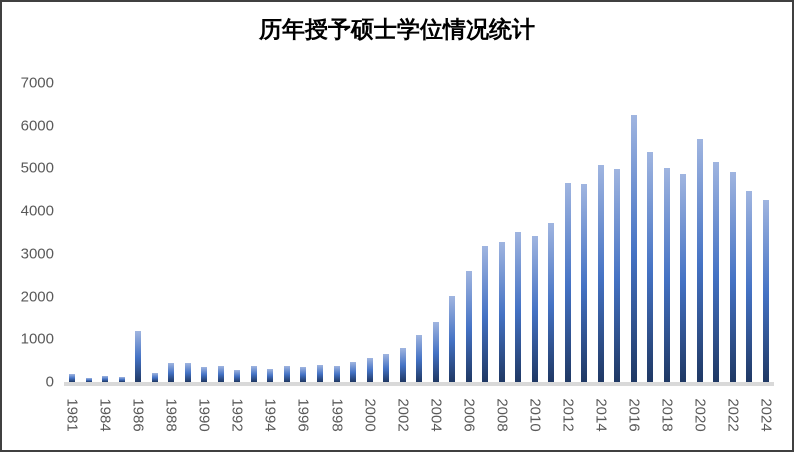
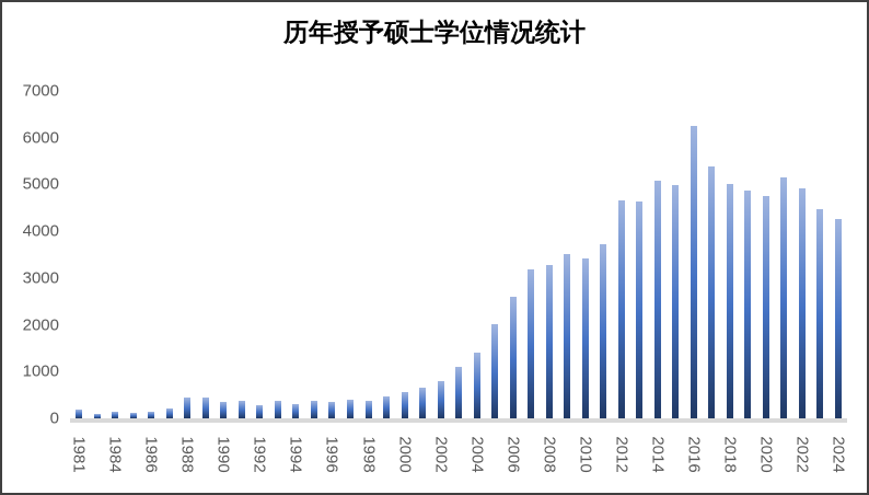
1986: 1200 -> 200
2020: 5700 -> 4800
